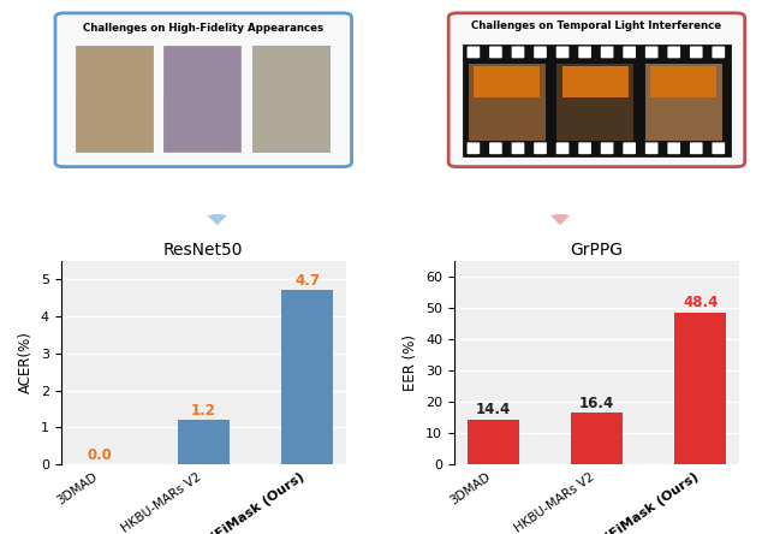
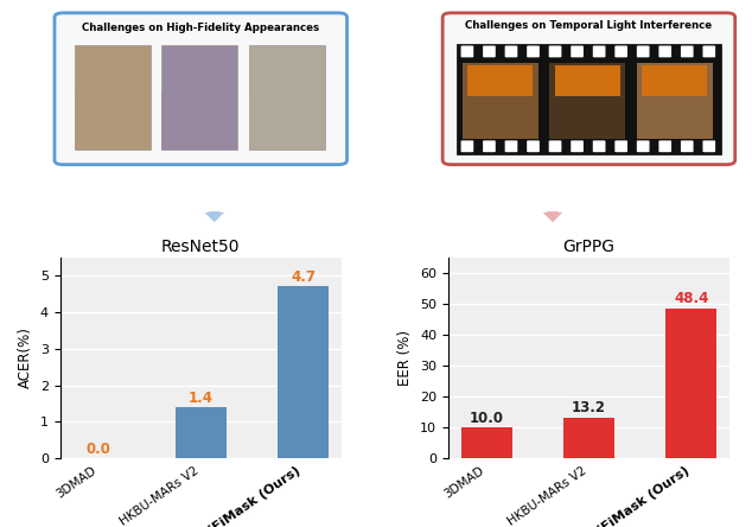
ResNet50/HKBU-MARs V2: 1.2 -> 1.4
GrPPG/3DMAD: 14.4 -> 10.0
GrPPG/HKBU-MARs V2: 16.4 -> 13.2
